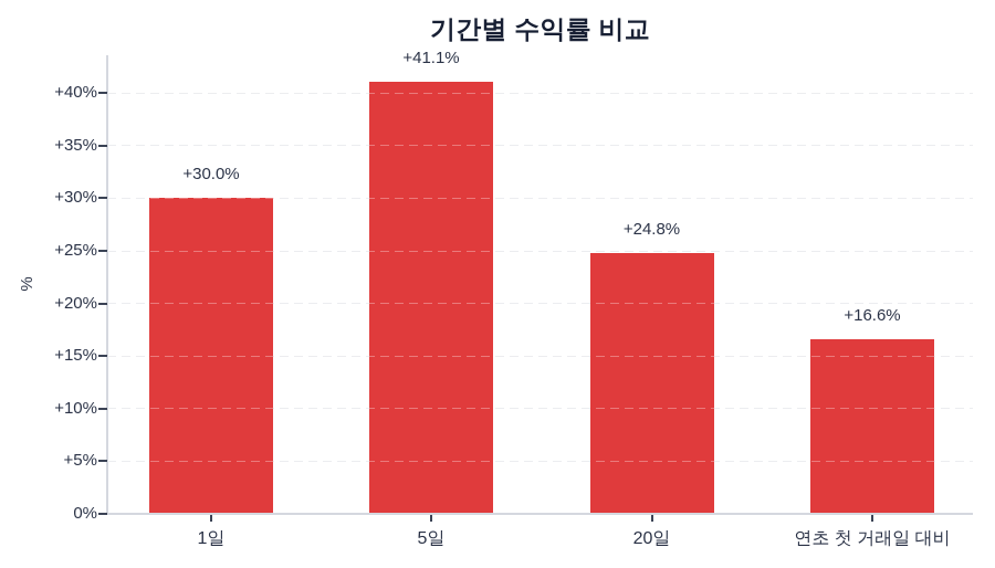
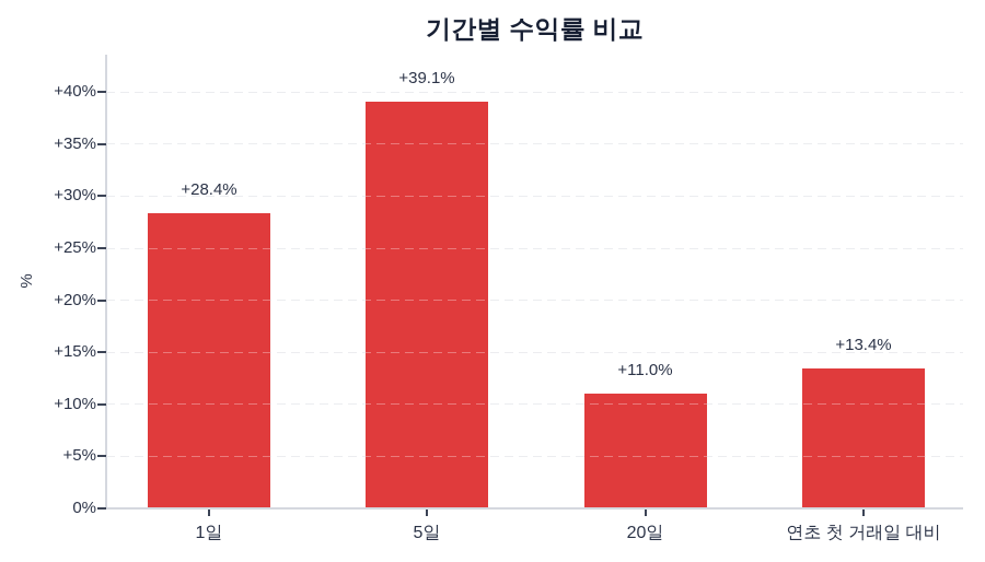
1일: +30.0% -> +28.4%
5일: +41.1% -> +39.1%
20일: +24.8% -> +11.0%
연초 첫 거래일 대비: +16.6% -> +13.4%
